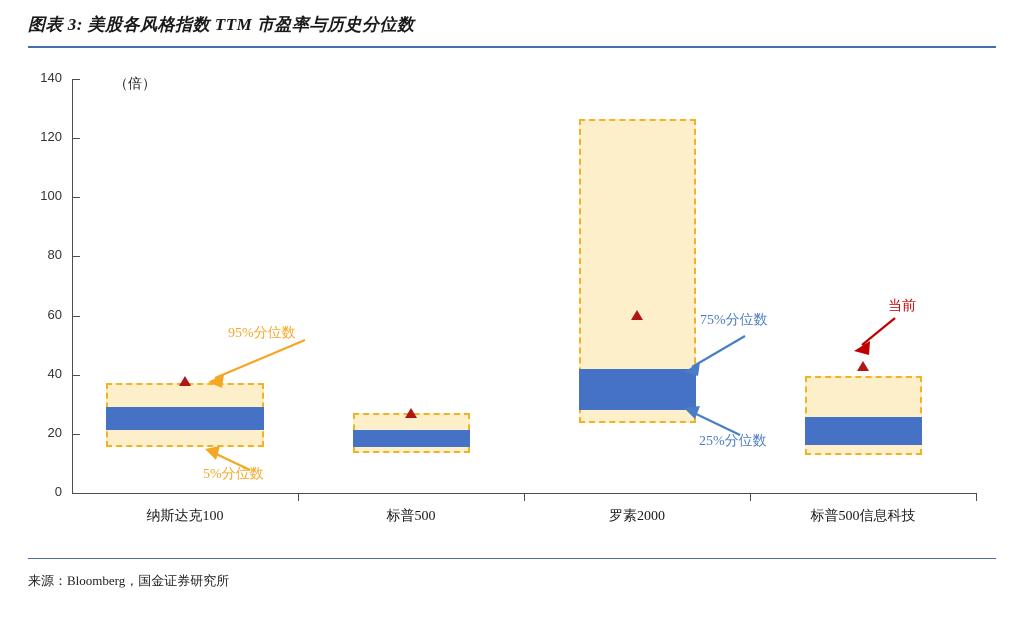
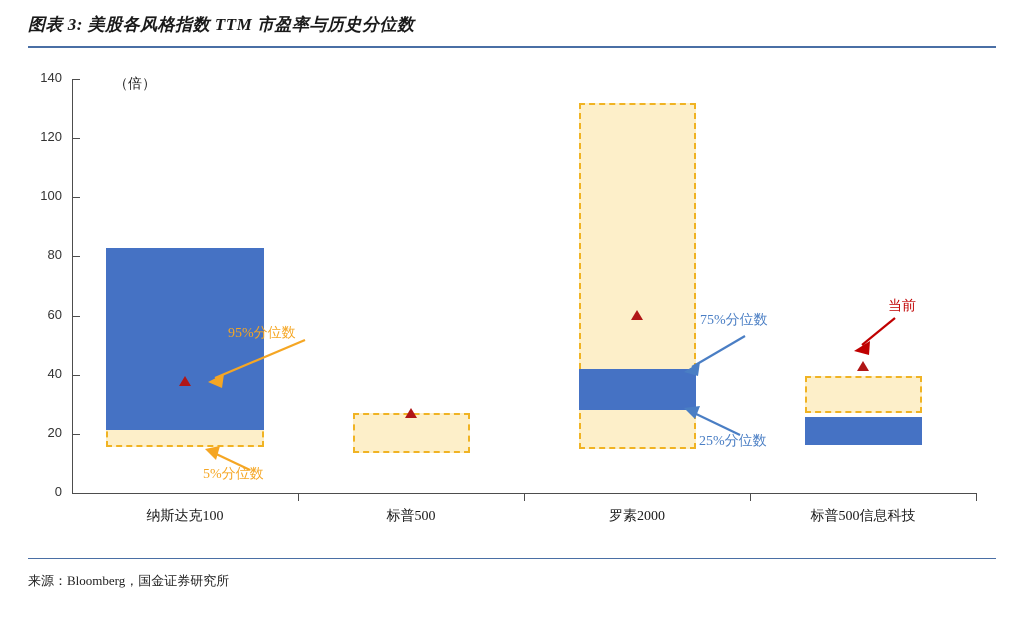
75%分位数/纳斯达克100: 29 -> 83
25%分位数/标普500: 16 -> 45
5%分位数/罗素2000: 24 -> 15
95%分位数/罗素2000: 126 -> 132
5%分位数/标普500信息科技: 13 -> 27
